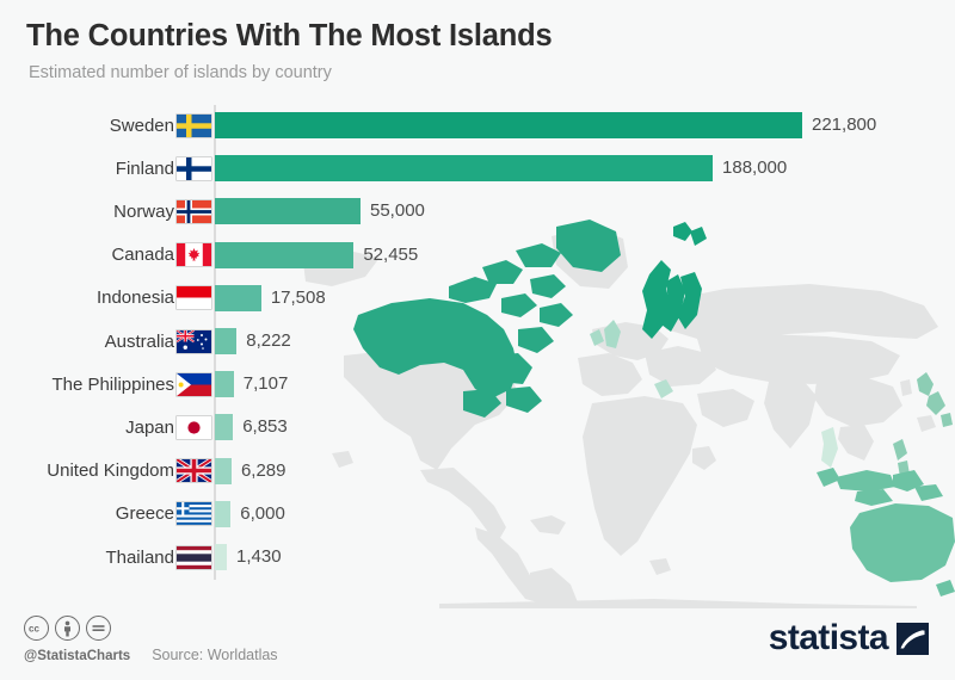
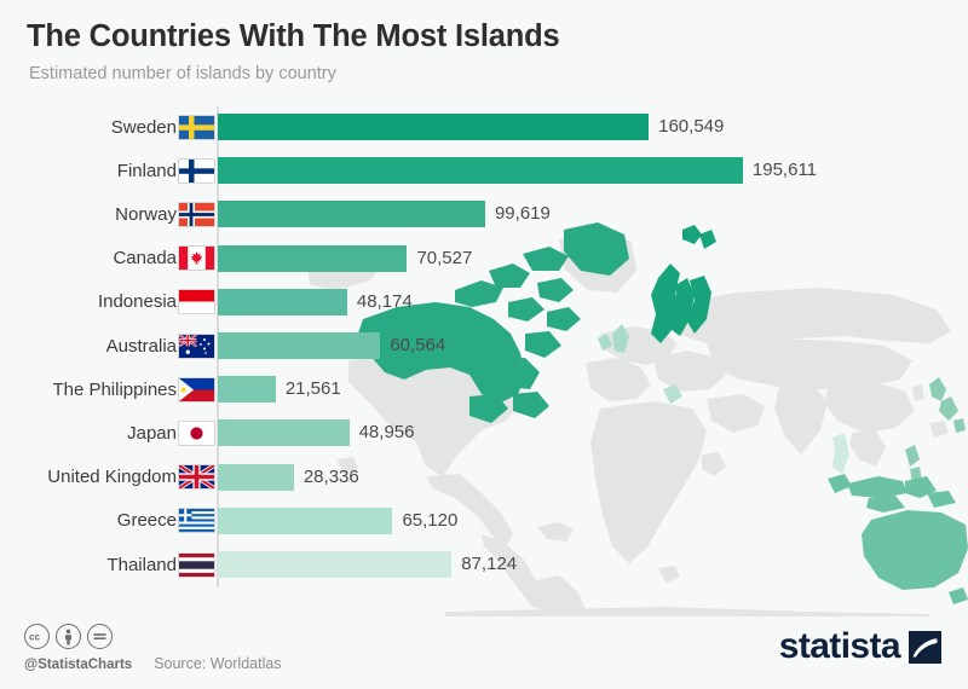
Sweden: 221,800 -> 160,549
Finland: 188,000 -> 195,611
Norway: 55,000 -> 99,619
Canada: 52,455 -> 70,527
Indonesia: 17,508 -> 48,174
Australia: 8,222 -> 60,564
The Philippines: 7,107 -> 21,561
Japan: 6,853 -> 48,956
United Kingdom: 6,289 -> 28,336
Greece: 6,000 -> 65,120
Thailand: 1,430 -> 87,124
